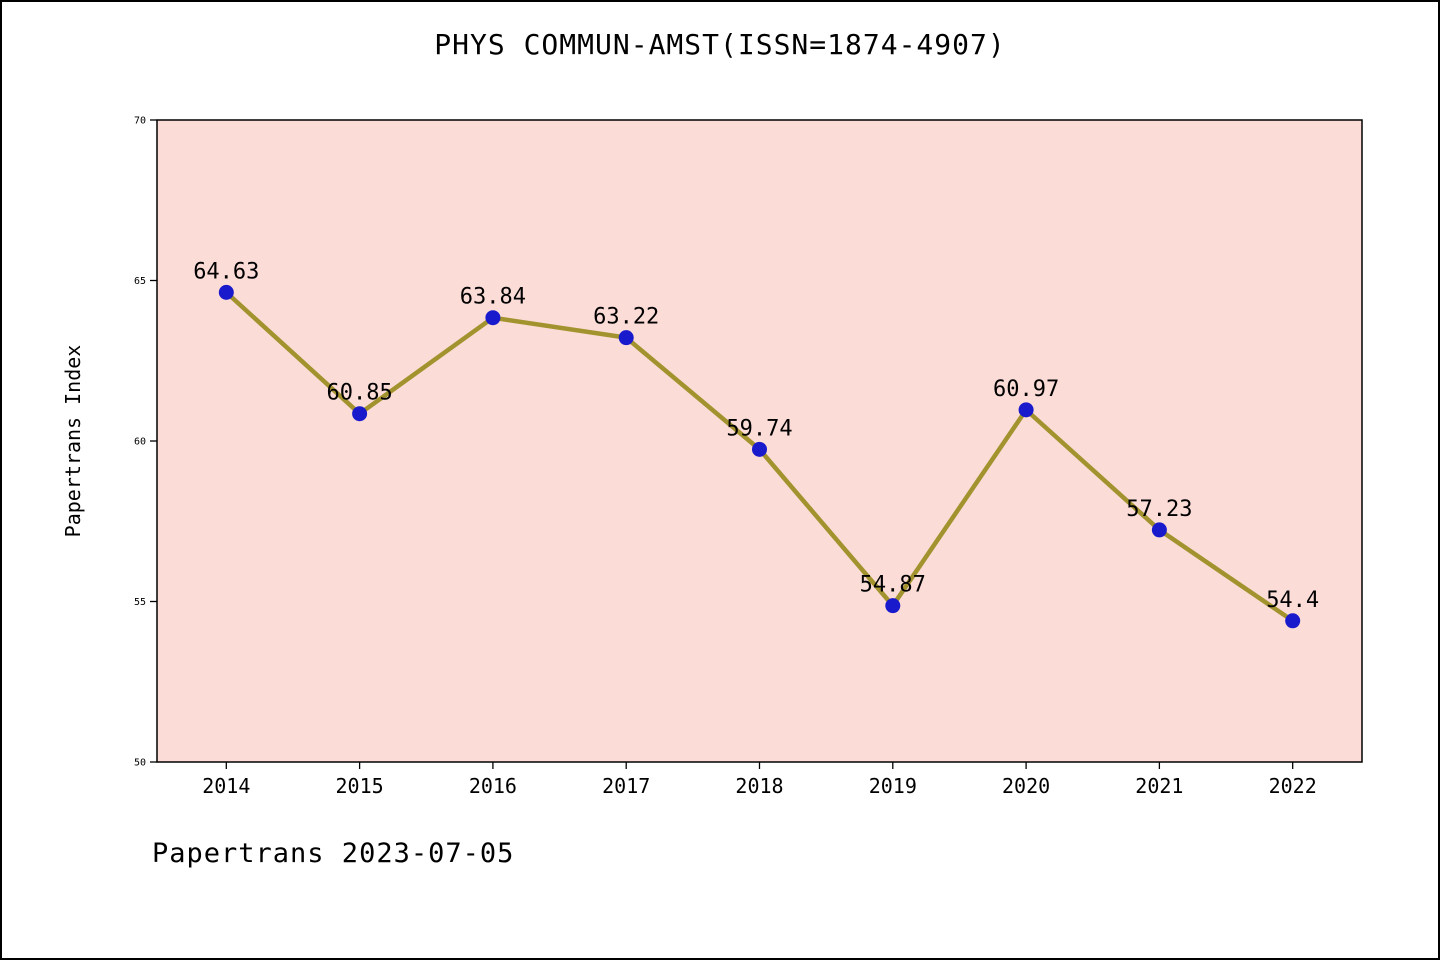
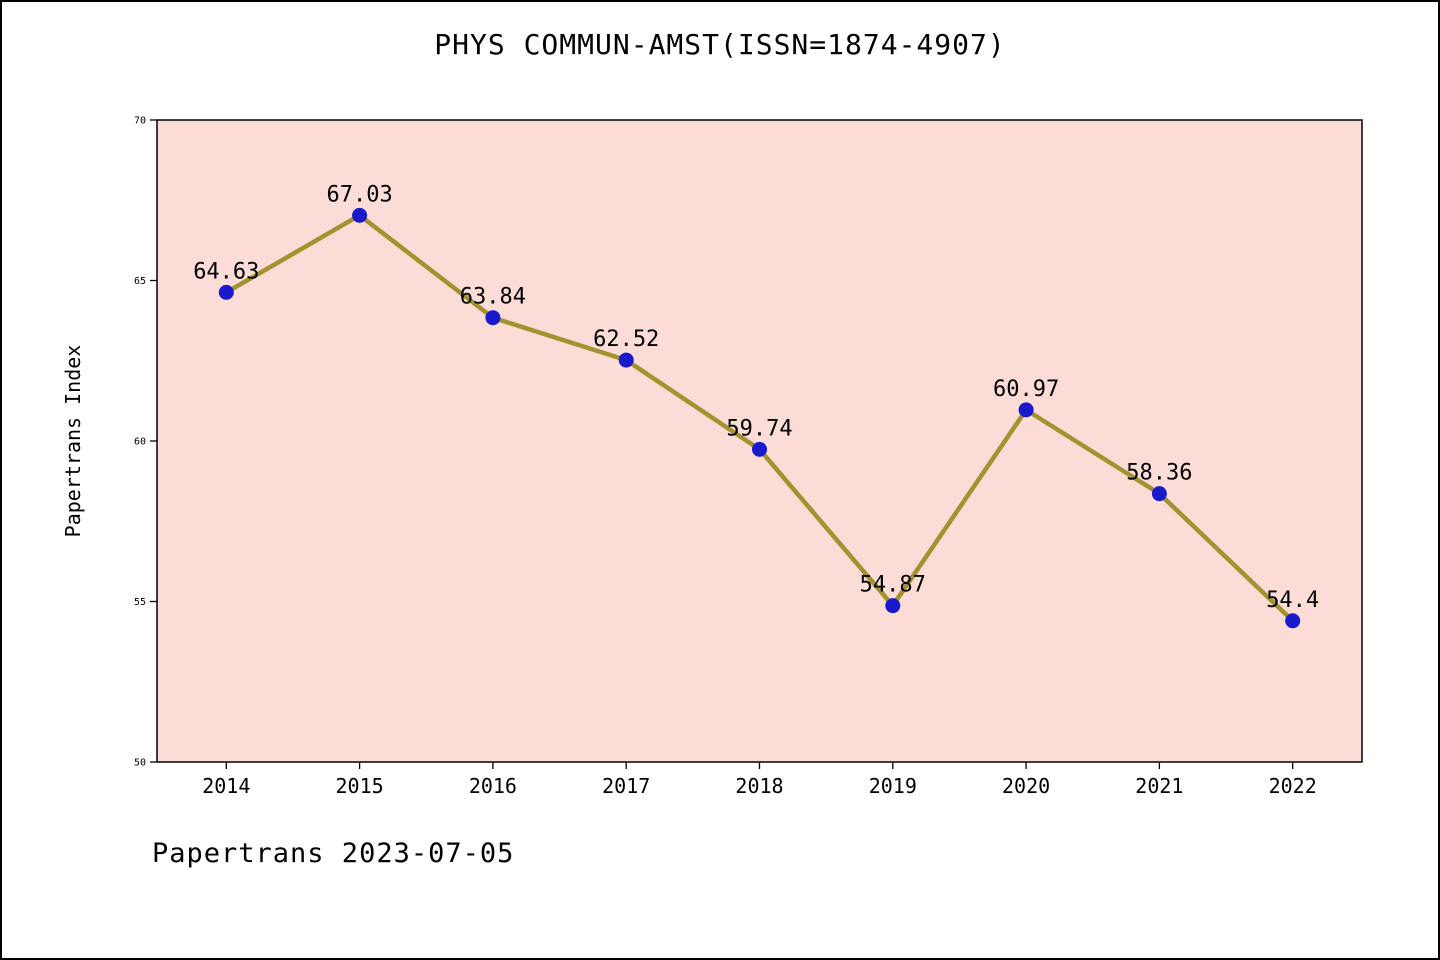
2015: 60.85 -> 67.03
2017: 63.22 -> 62.52
2021: 57.23 -> 58.36
